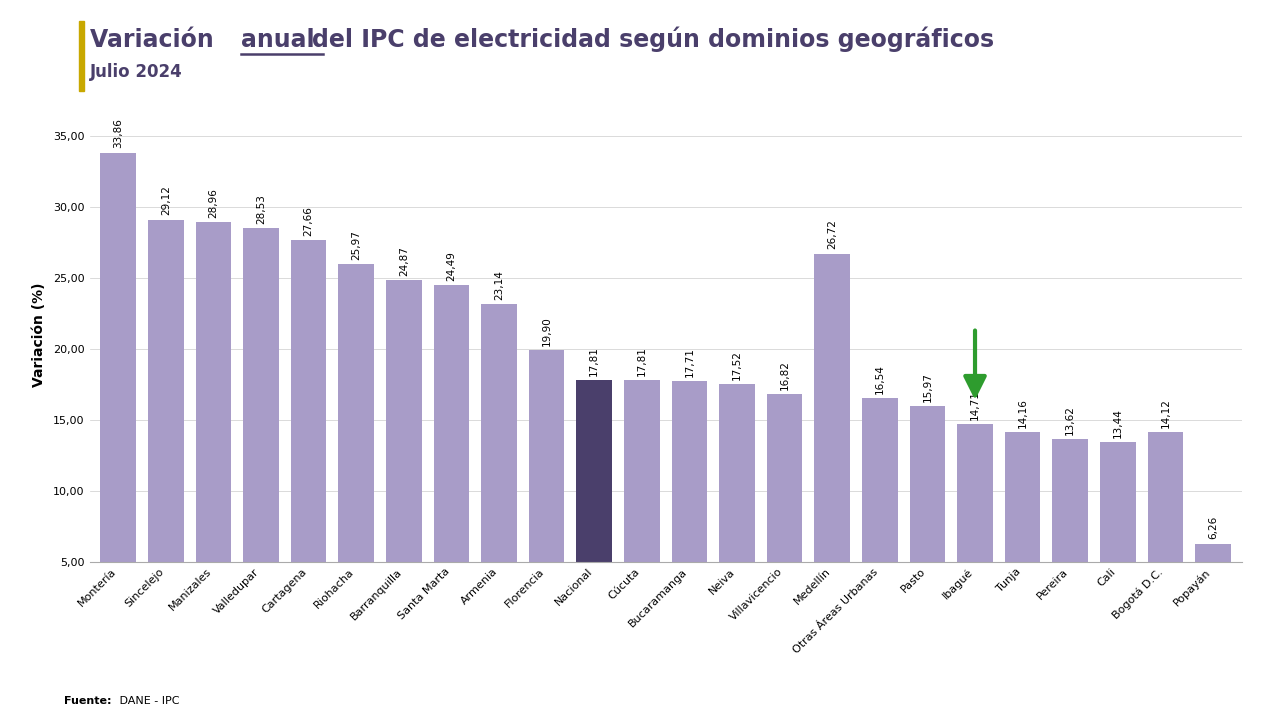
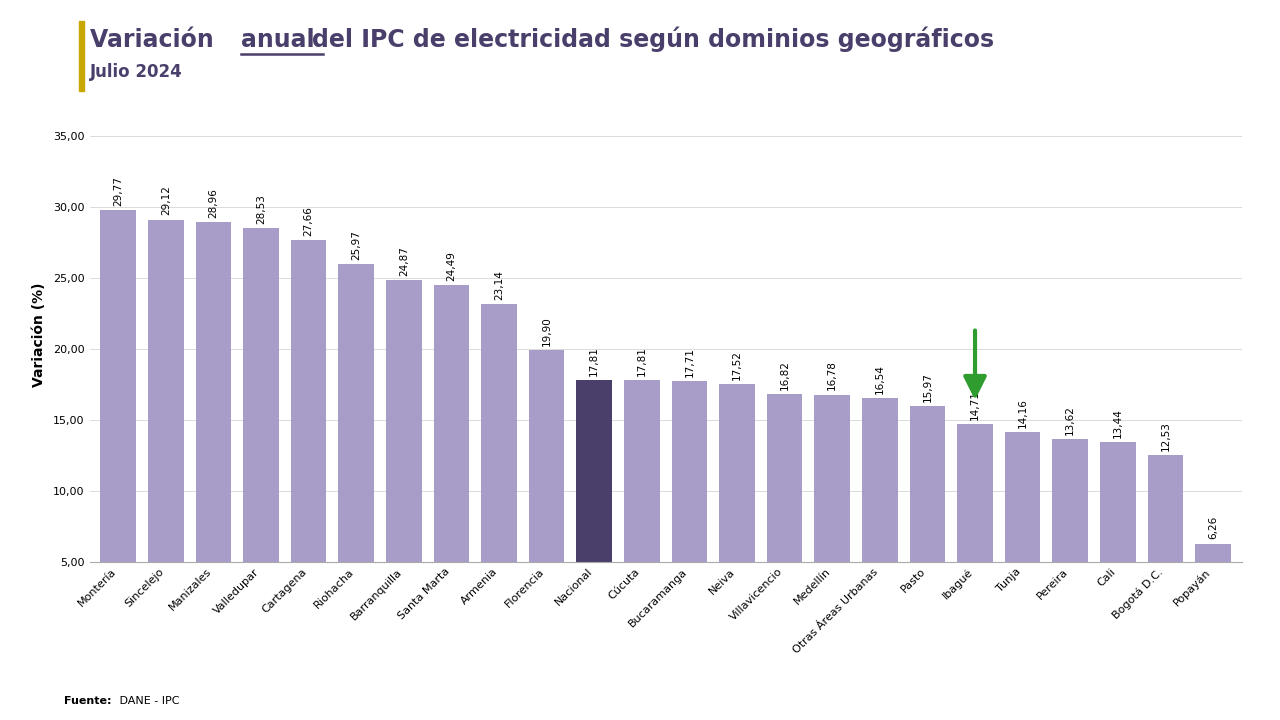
Montería: 33,86 -> 29,77
Medellín: 26,72 -> 16,78
Bogotá D.C.: 14,12 -> 12,53
